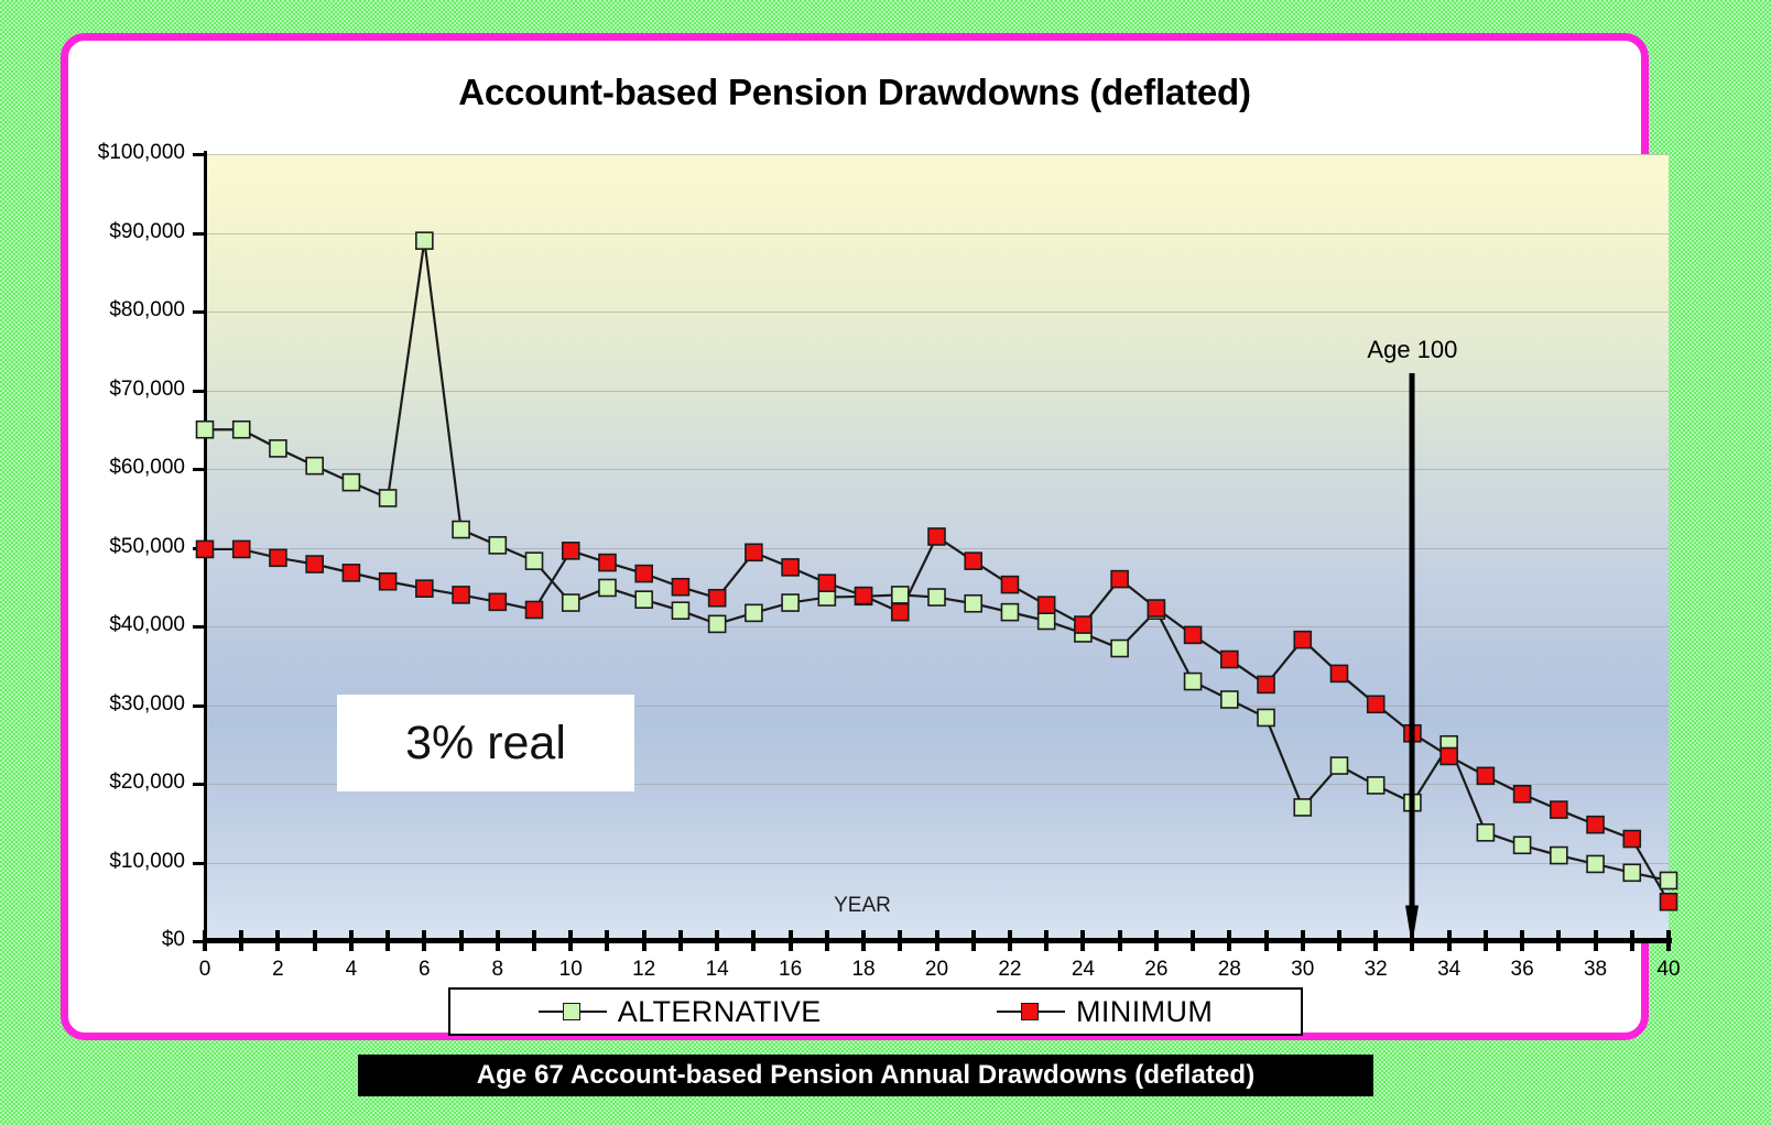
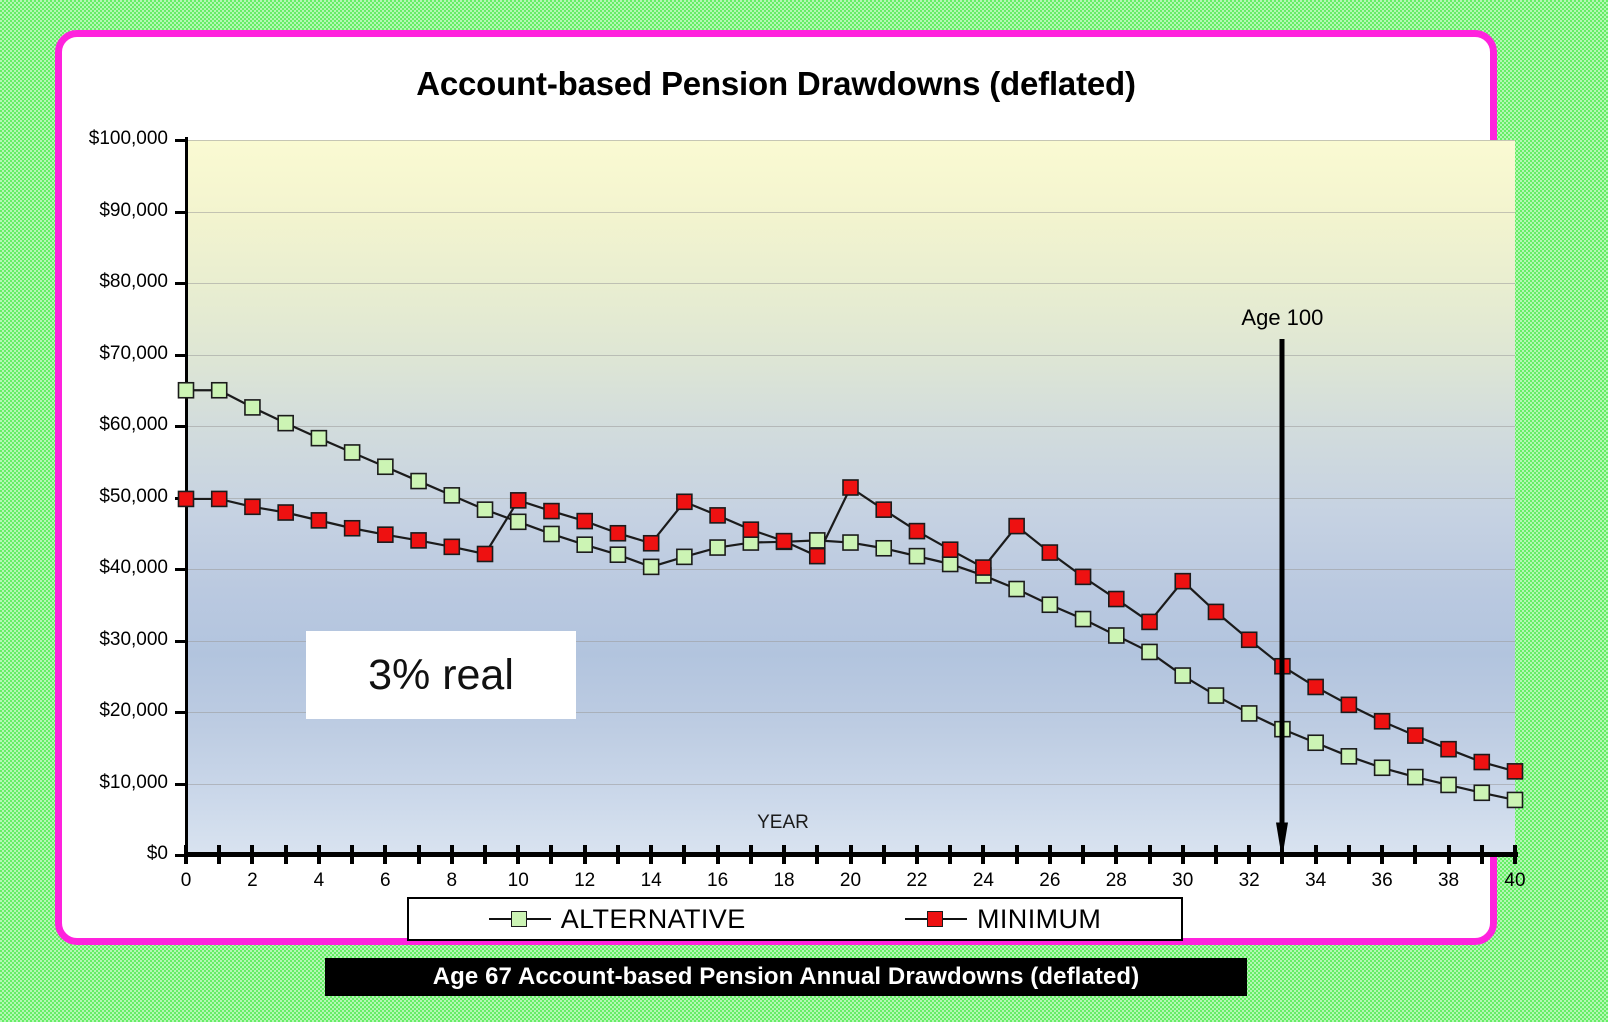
ALTERNATIVE/6: $89000 -> $54000
ALTERNATIVE/10: $43000 -> $47000
ALTERNATIVE/26: $42000 -> $35000
ALTERNATIVE/30: $17000 -> $25000
ALTERNATIVE/34: $25000 -> $16000
MINIMUM/40: $5000 -> $12000
